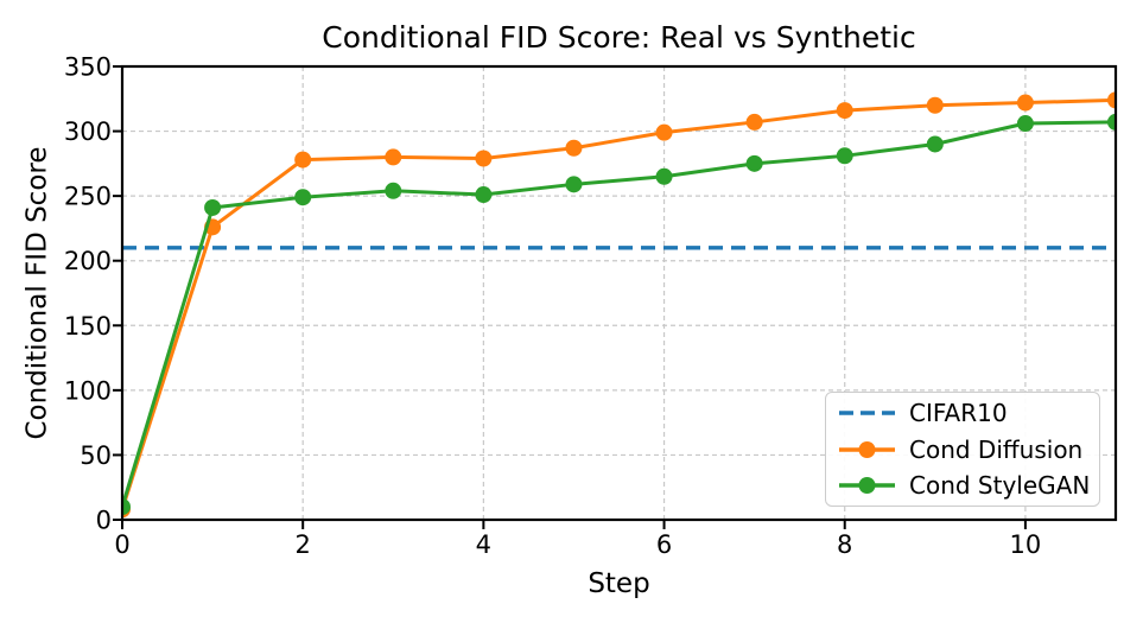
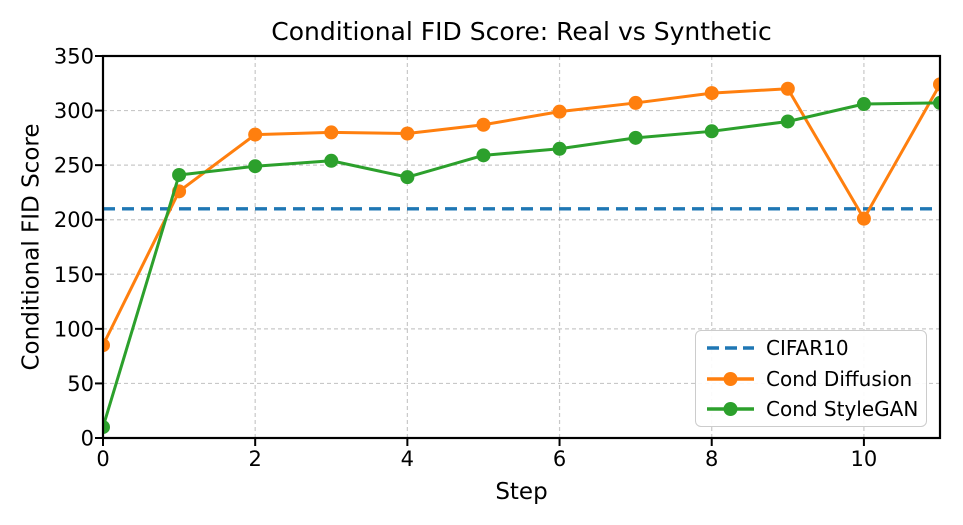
Cond Diffusion/0: 8 -> 85
Cond StyleGAN/4: 251 -> 239
Cond Diffusion/10: 322 -> 201
